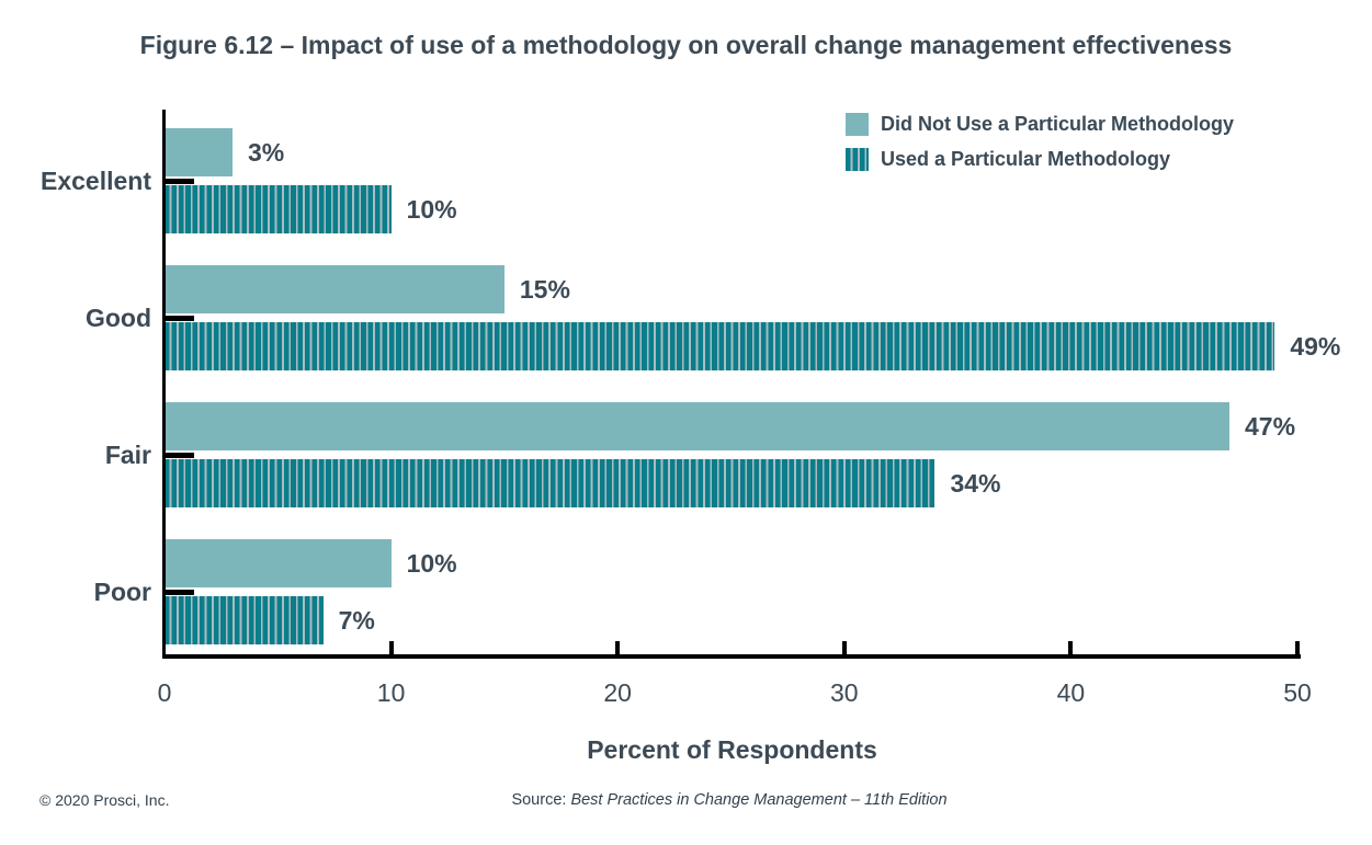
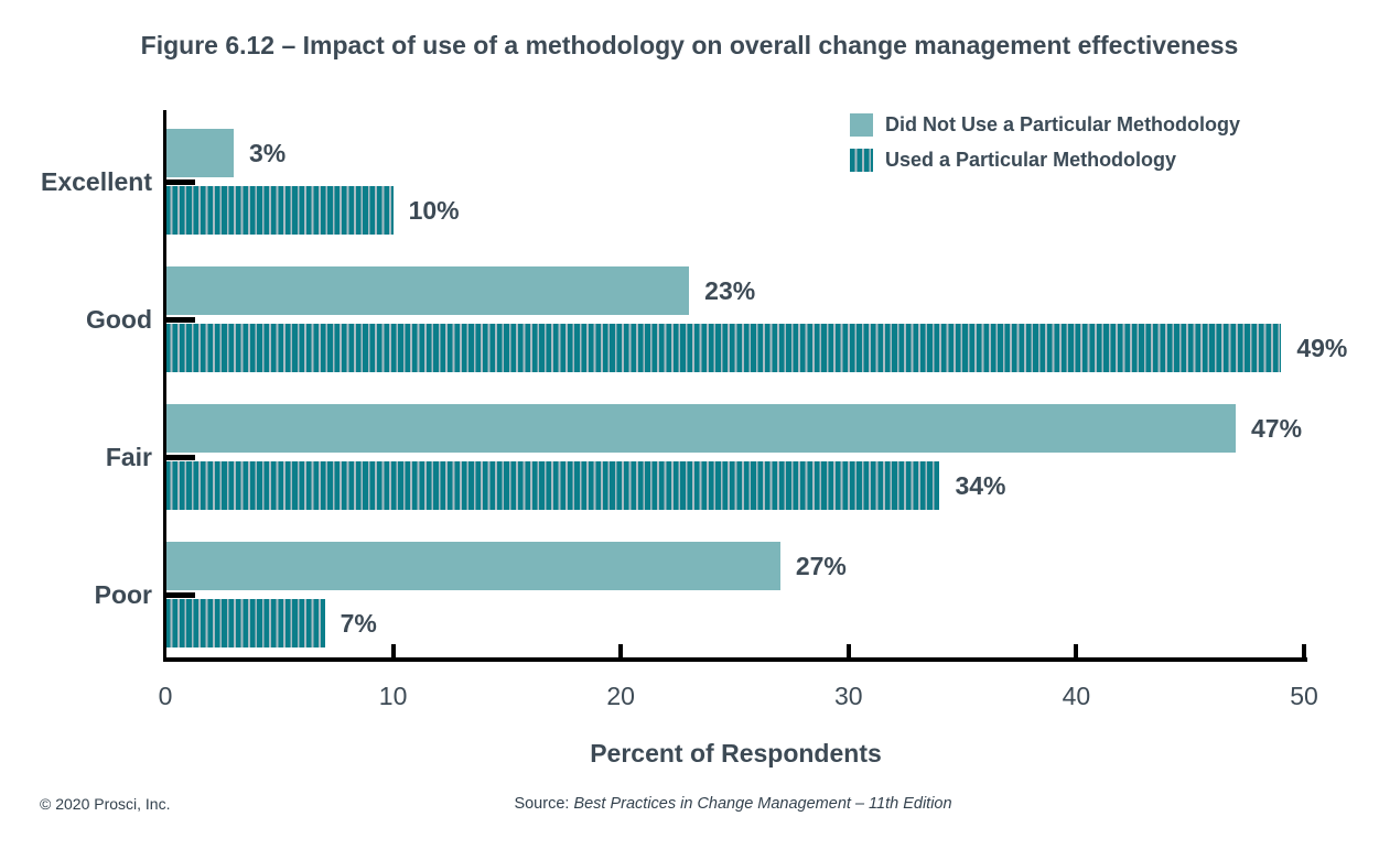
Did Not Use a Particular Methodology/Good: 15% -> 23%
Did Not Use a Particular Methodology/Poor: 10% -> 27%
